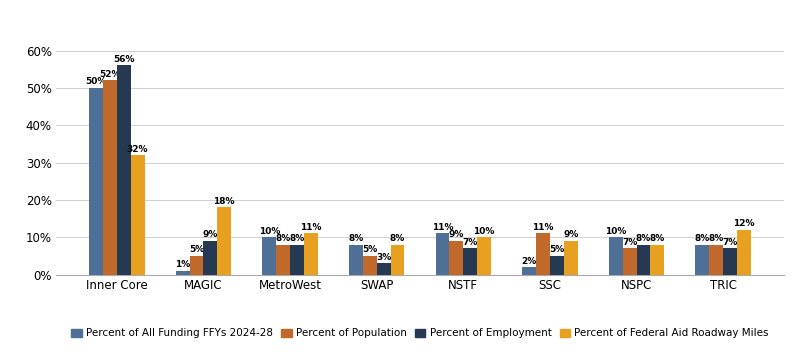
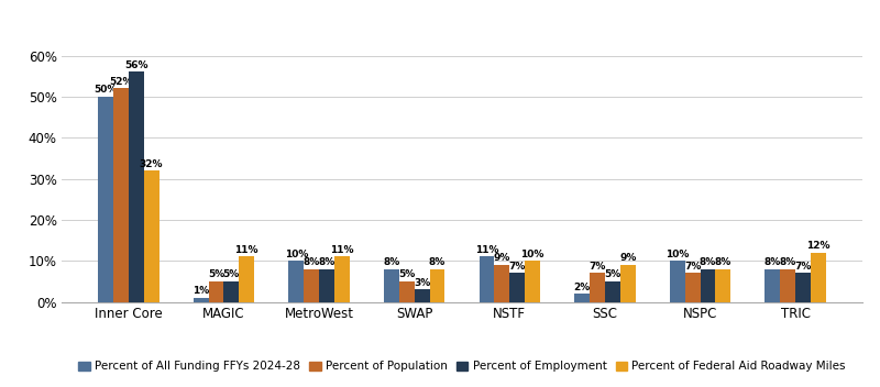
Percent of Employment/MAGIC: 9% -> 5%
Percent of Federal Aid Roadway Miles/MAGIC: 18% -> 11%
Percent of Population/SSC: 11% -> 7%
